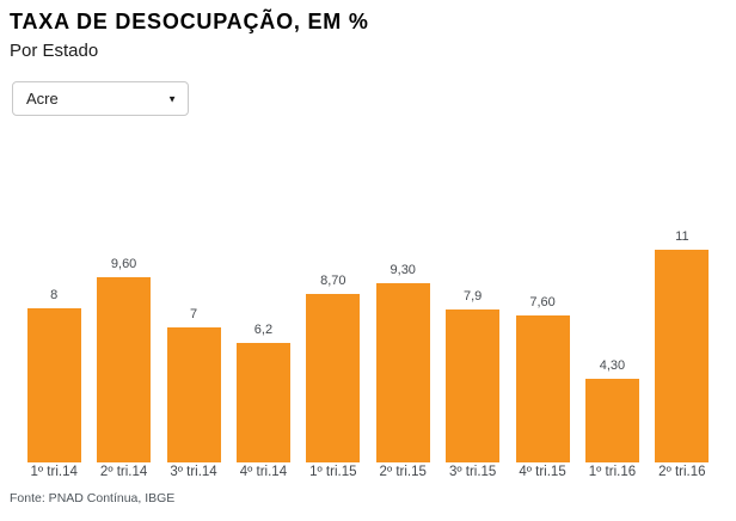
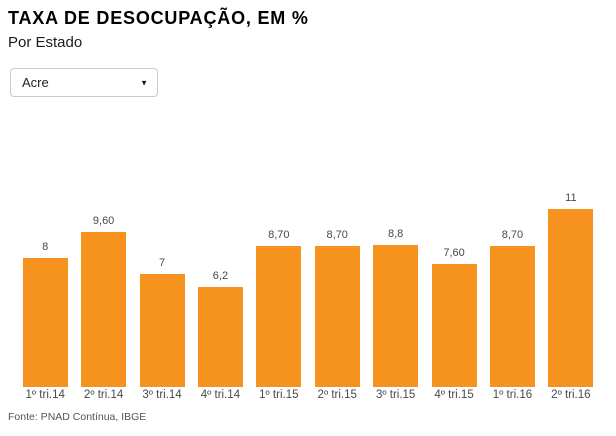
2º tri.15: 9,30 -> 8,70
3º tri.15: 7,9 -> 8,8
1º tri.16: 4,30 -> 8,70
